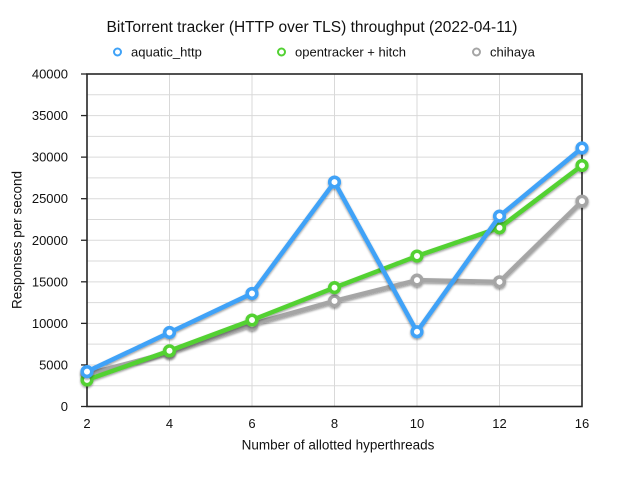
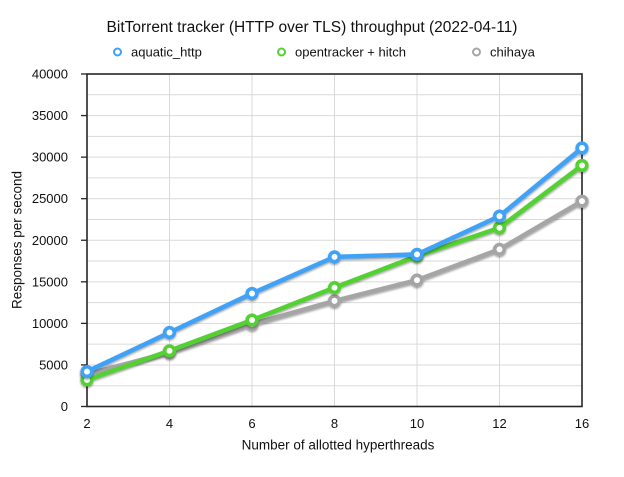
aquatic_http/8: 27000 -> 18000
aquatic_http/10: 9000 -> 18000
chihaya/12: 15000 -> 19000
